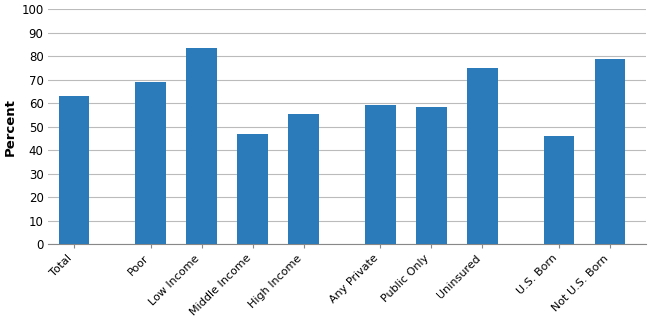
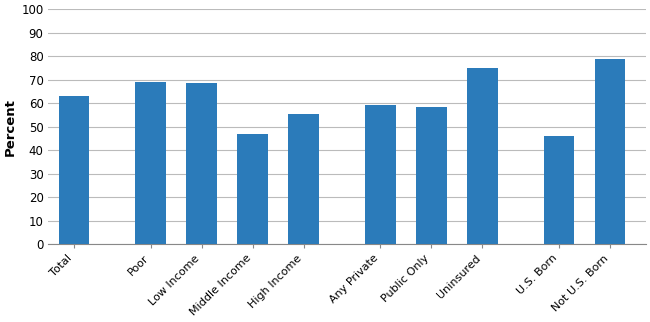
Low Income: 83.5 -> 68.6
